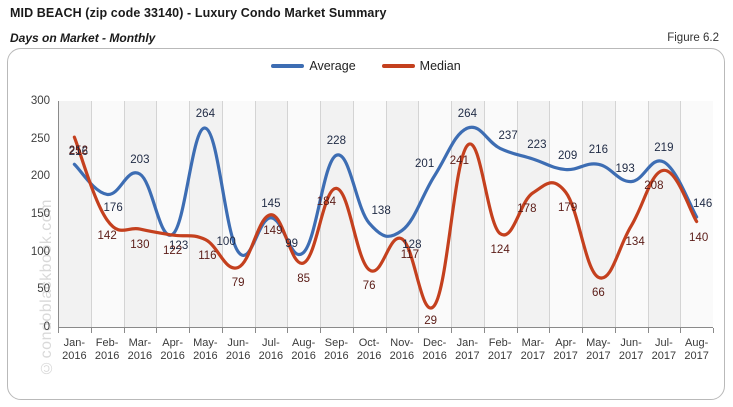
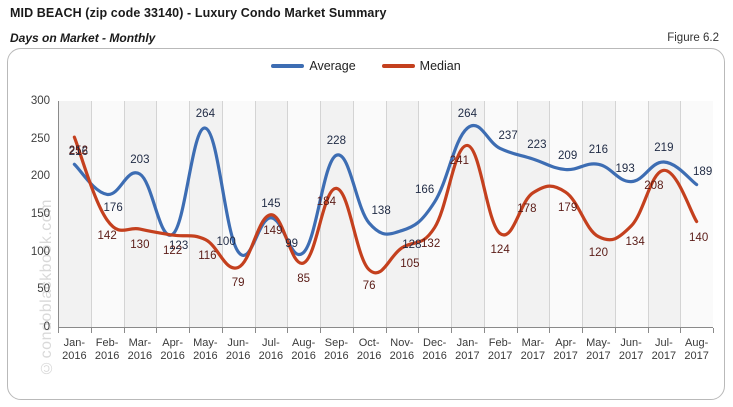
Median/Nov-2016: 117 -> 105
Average/Dec-2016: 201 -> 166
Median/Dec-2016: 29 -> 132
Median/May-2017: 66 -> 120
Average/Aug-2017: 146 -> 189
